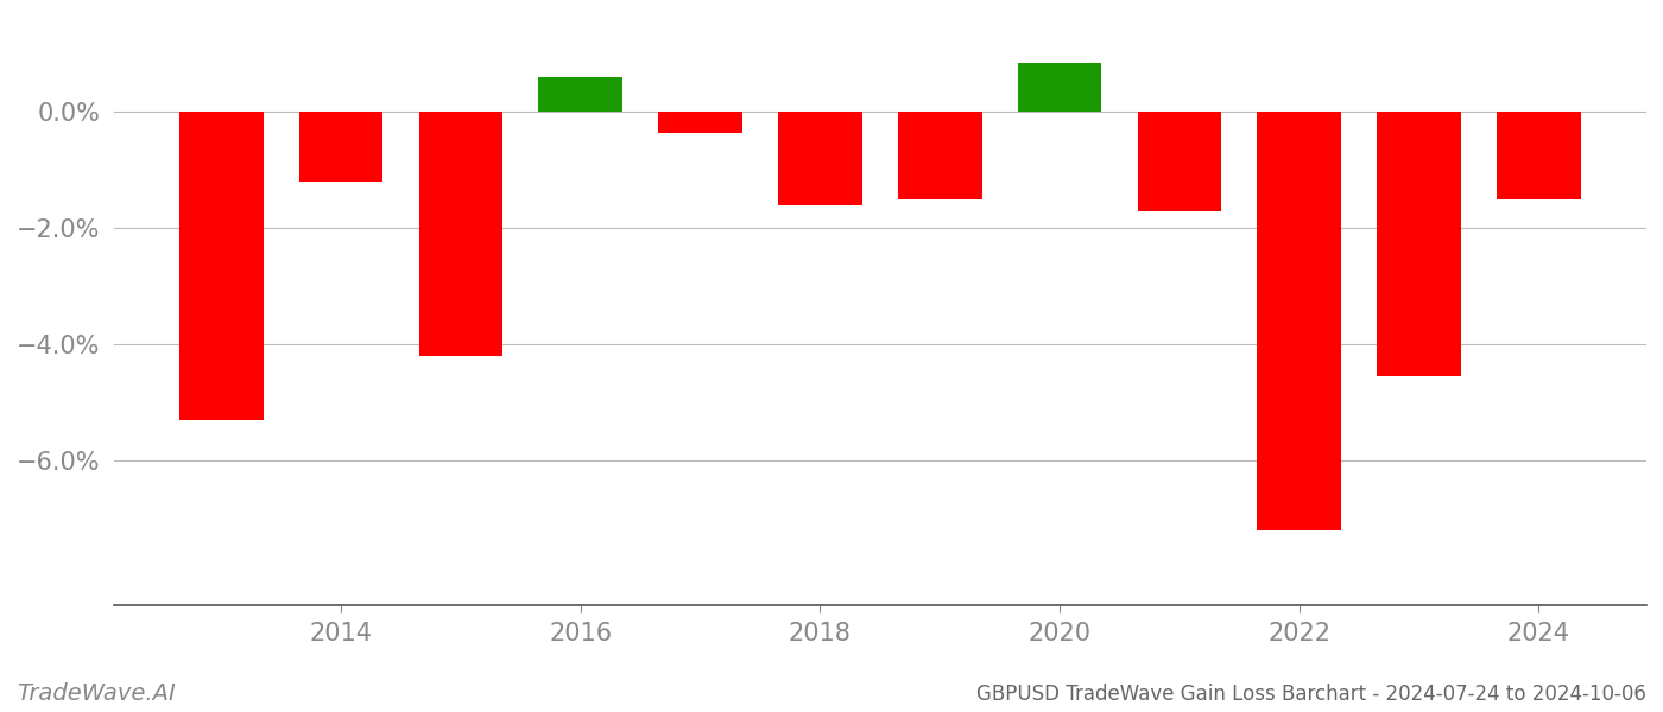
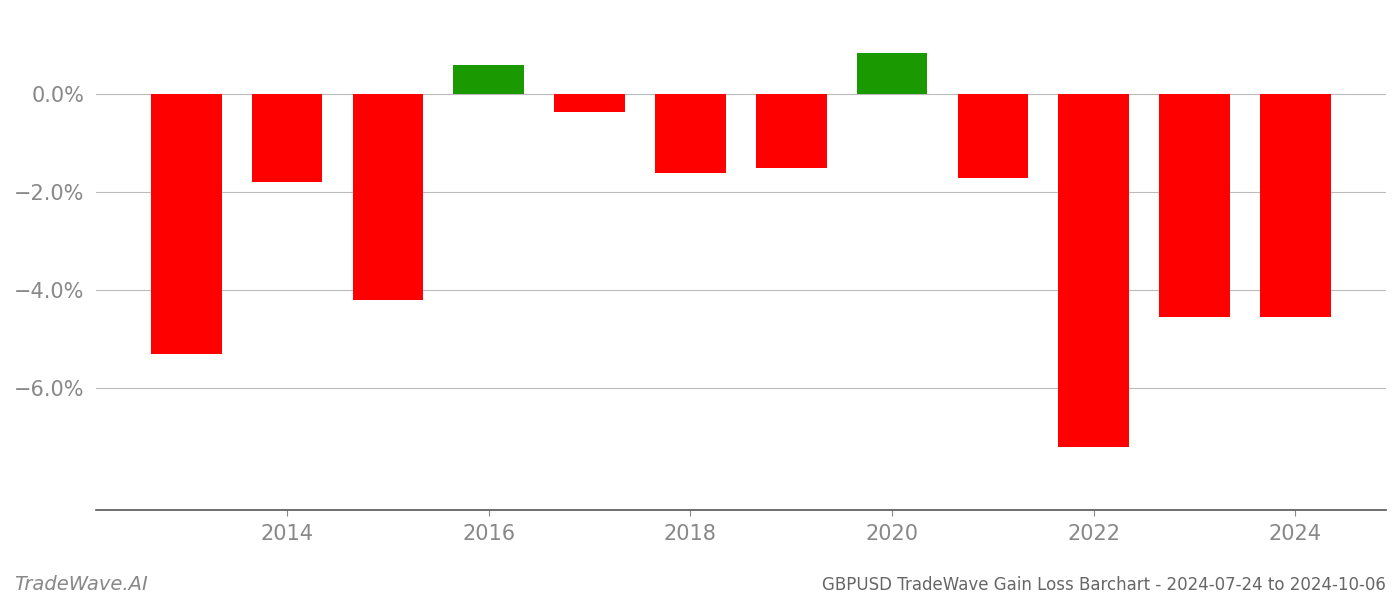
2014: -1.20% -> -1.80%
2024: -1.50% -> -4.55%
